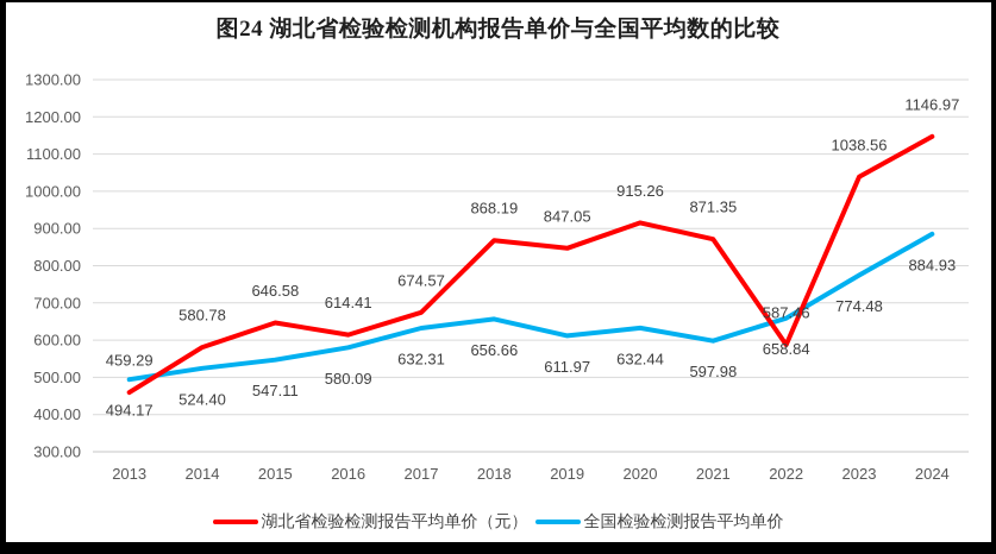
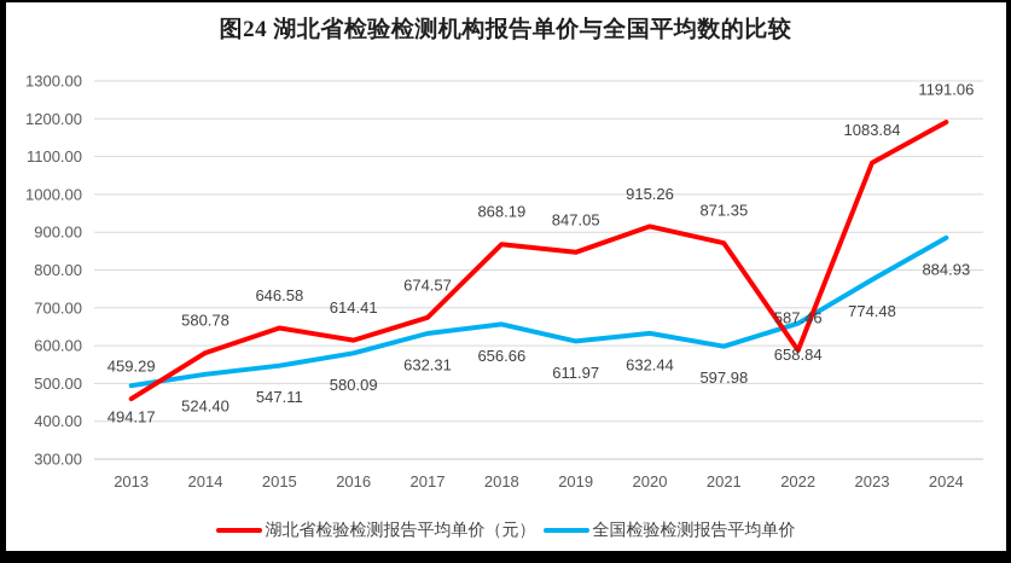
湖北省检验检测报告平均单价（元）/2023: 1038.56 -> 1083.84
湖北省检验检测报告平均单价（元）/2024: 1146.97 -> 1191.06
